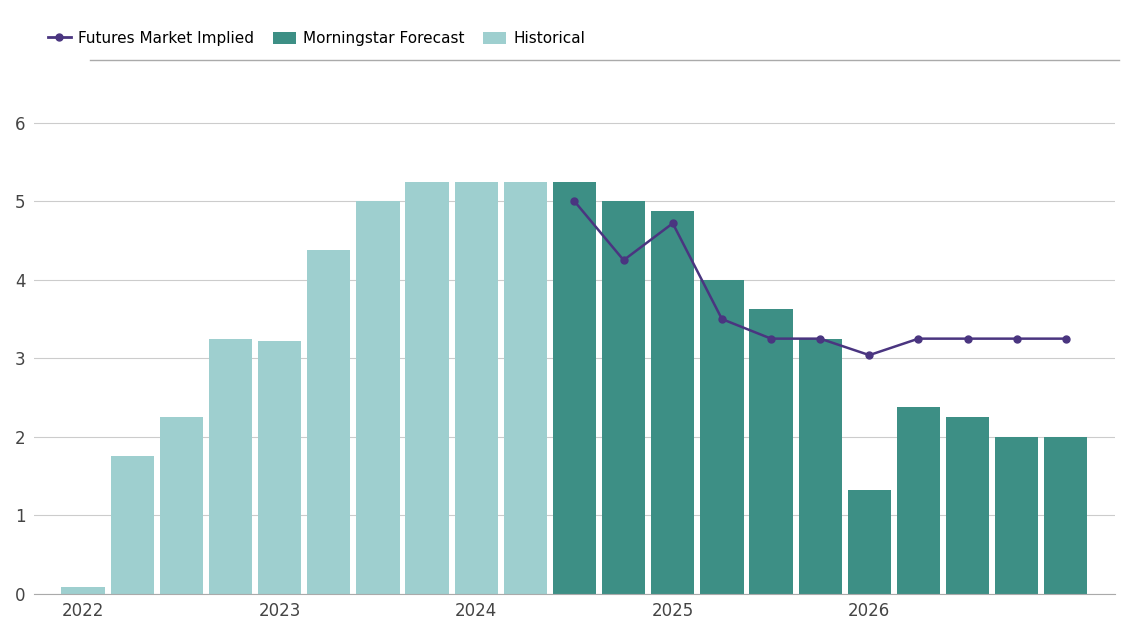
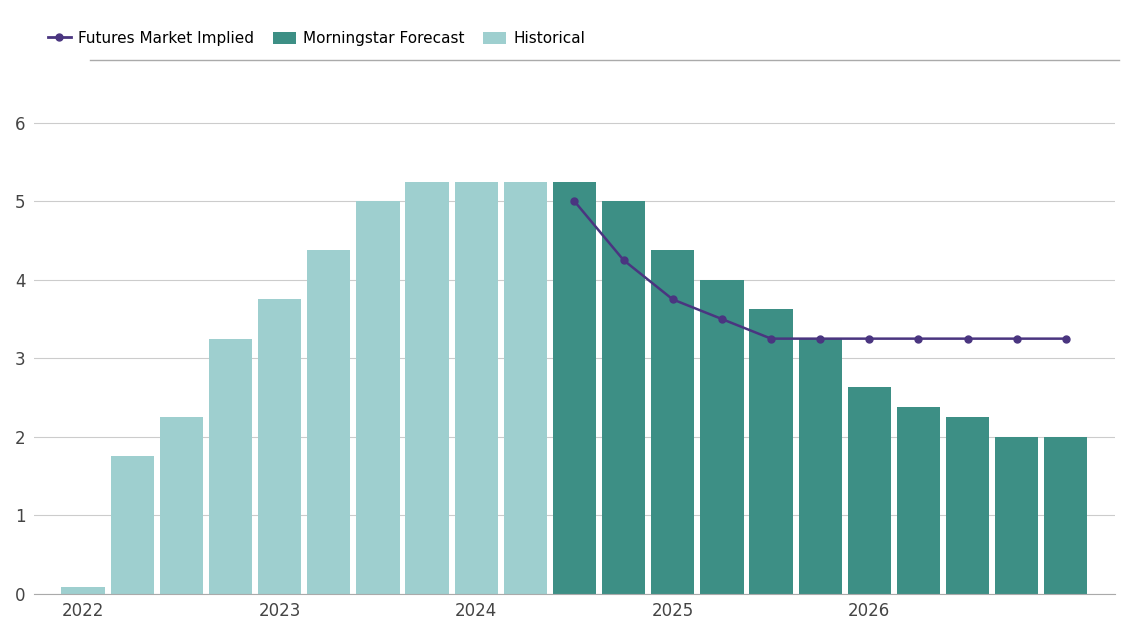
Historical/2023: 3.22 -> 3.75
Morningstar Forecast/2025: 4.88 -> 4.38
Futures Market Implied/2025: 4.72 -> 3.75
Morningstar Forecast/2026: 1.32 -> 2.63
Futures Market Implied/2026: 3.04 -> 3.25
